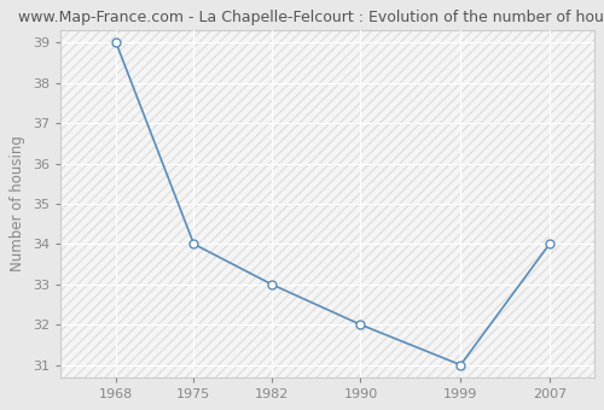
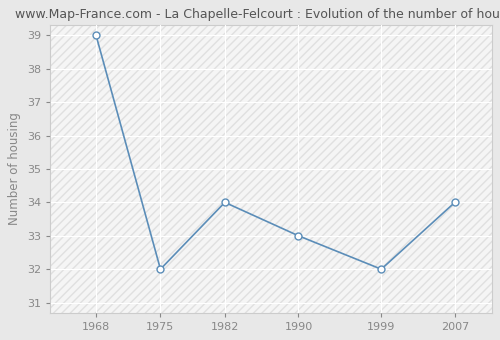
1975: 34 -> 32
1982: 33 -> 34
1990: 32 -> 33
1999: 31 -> 32
